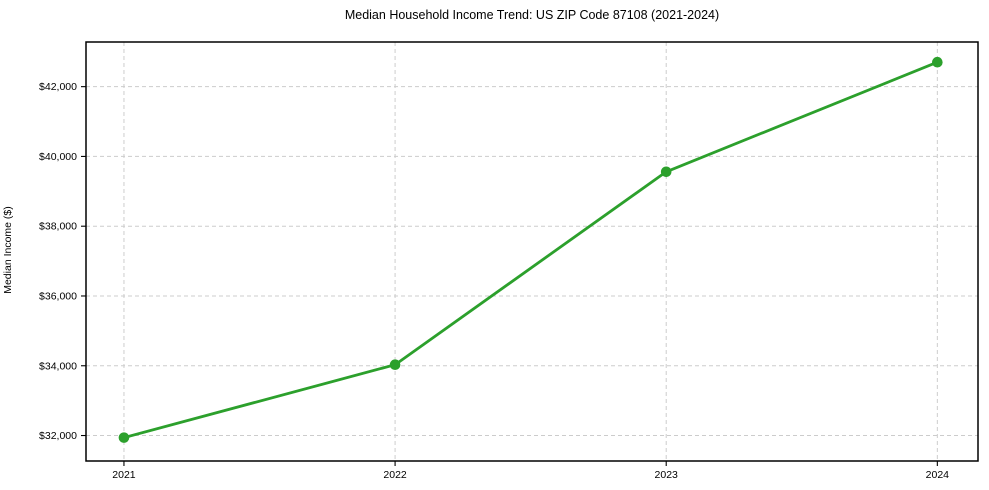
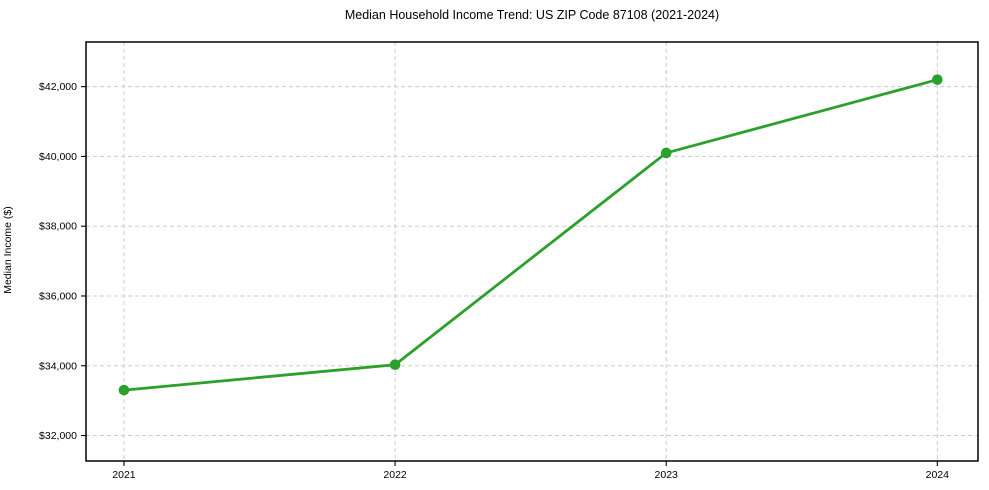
2021: $31900 -> $33300
2023: $39600 -> $40100
2024: $42700 -> $42200
